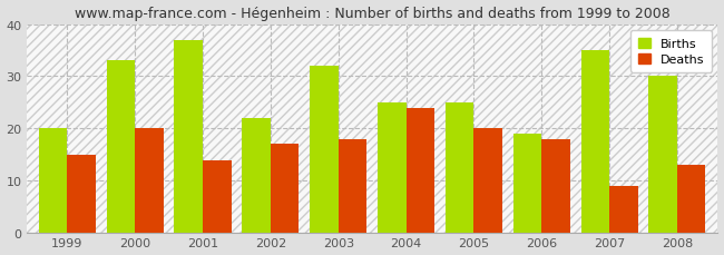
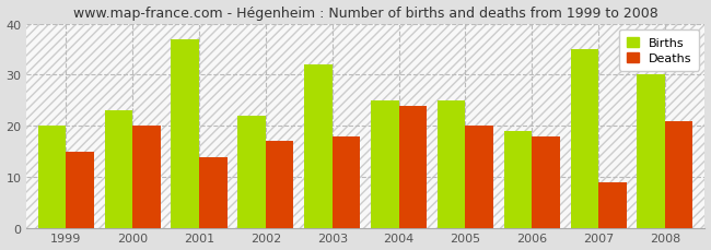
Births/2000: 33 -> 23
Deaths/2008: 13 -> 21
